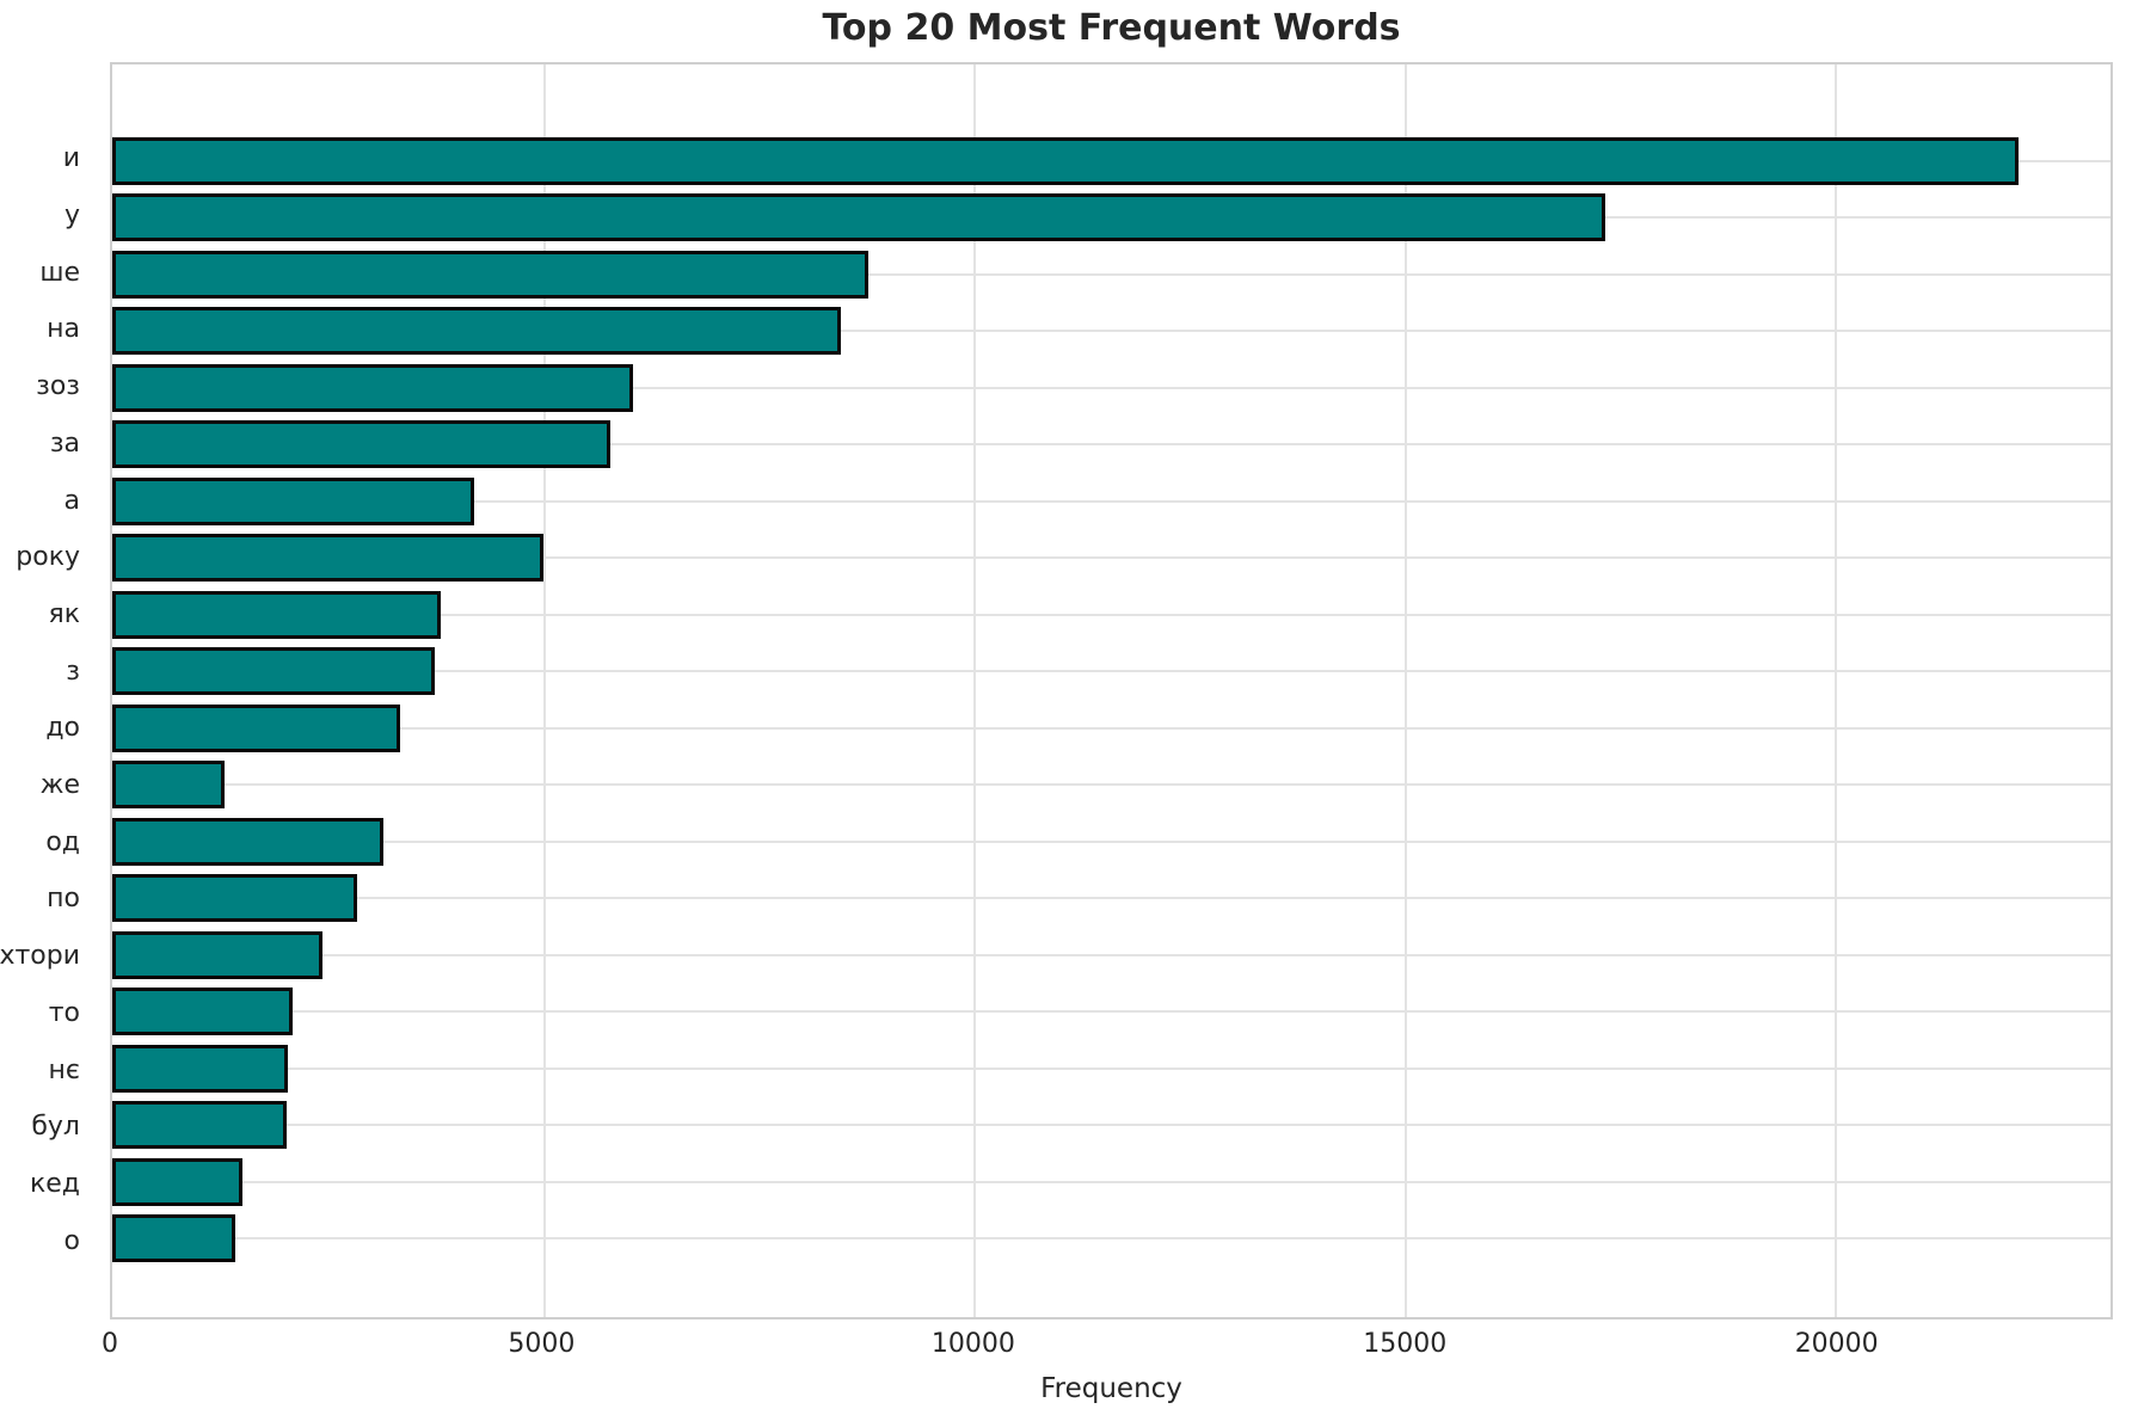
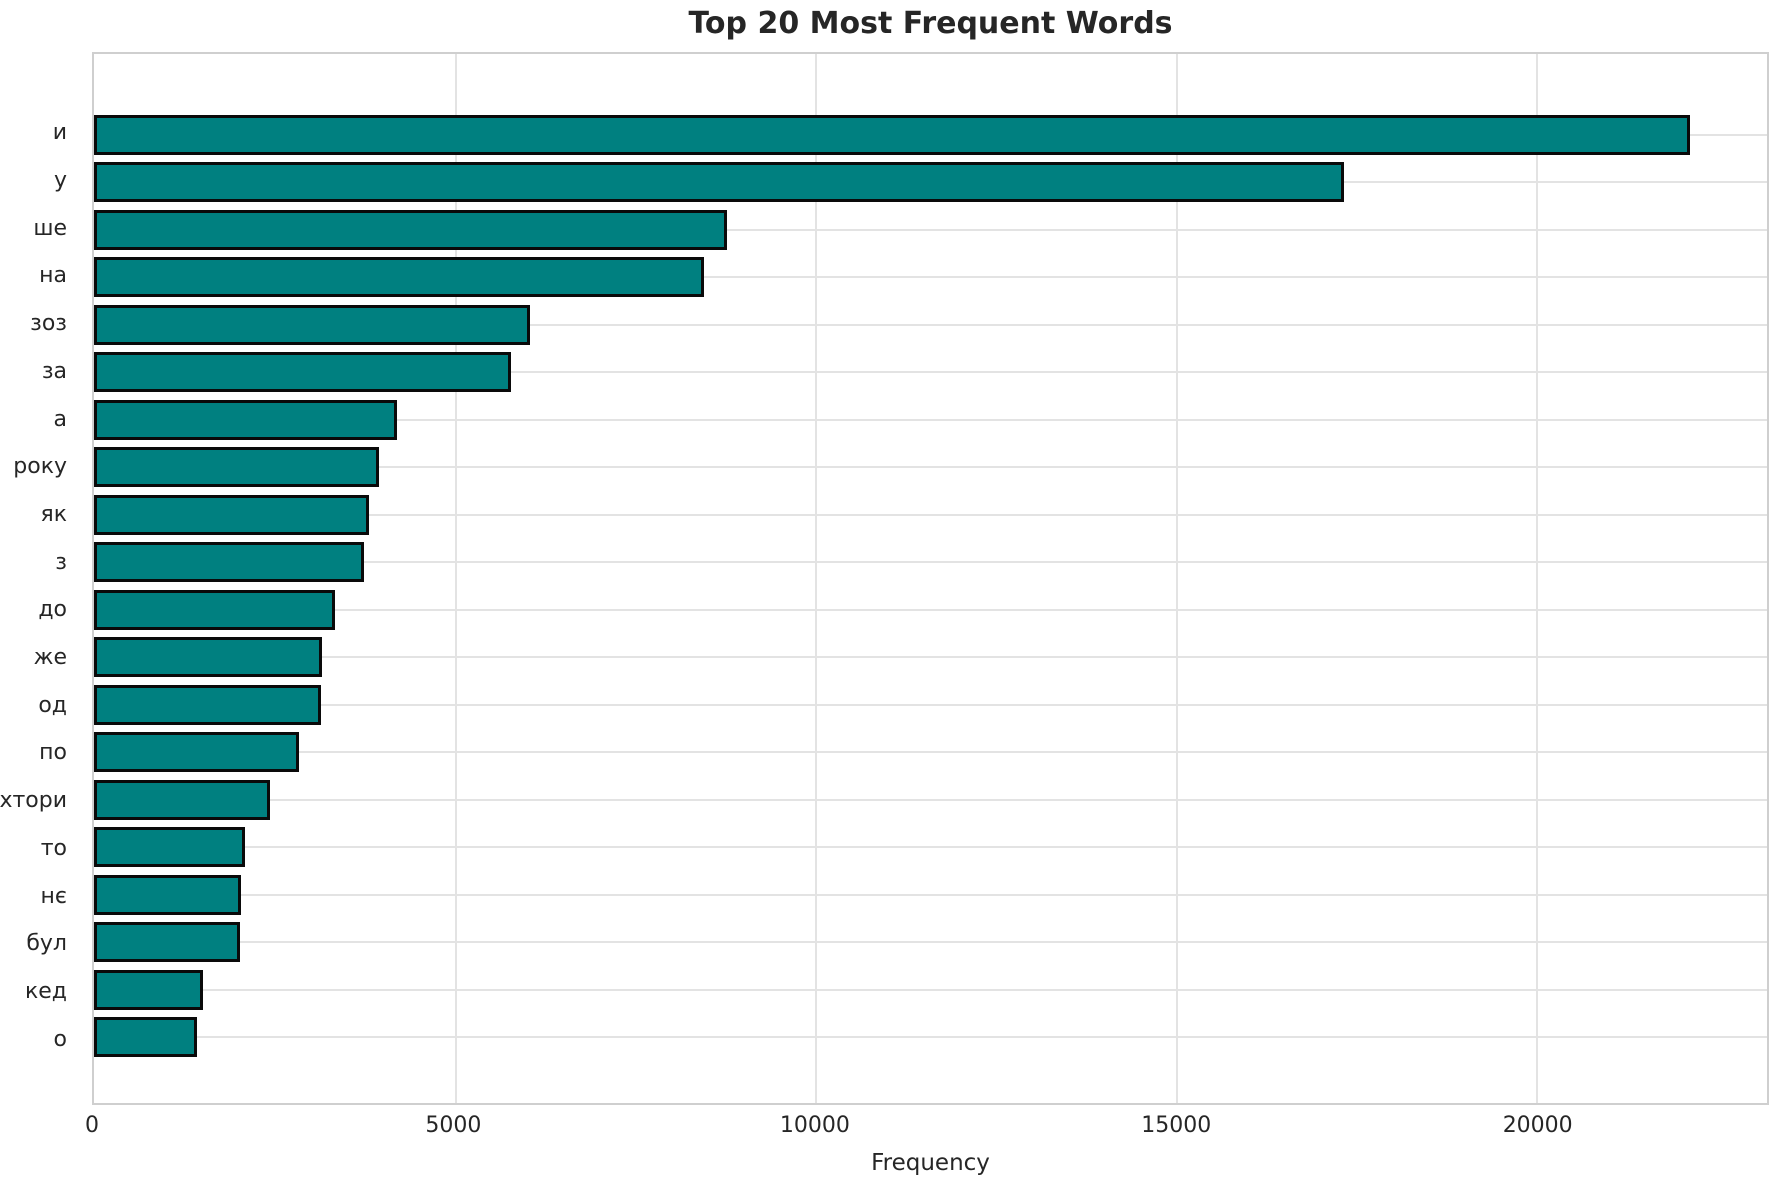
року: 5000 -> 4000
же: 1300 -> 3200
